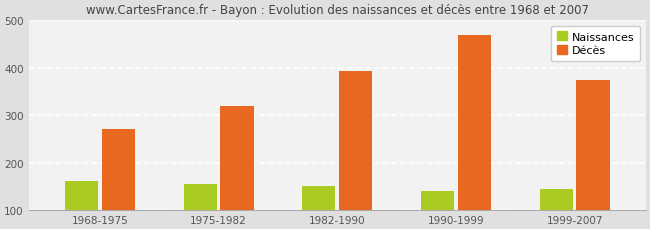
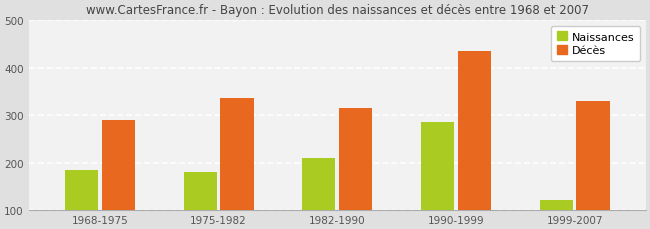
Naissances/1968-1975: 162 -> 185
Décès/1968-1975: 270 -> 290
Naissances/1975-1982: 155 -> 180
Décès/1975-1982: 320 -> 335
Naissances/1982-1990: 150 -> 210
Décès/1982-1990: 392 -> 315
Naissances/1990-1999: 141 -> 285
Décès/1990-1999: 468 -> 435
Naissances/1999-2007: 144 -> 120
Décès/1999-2007: 374 -> 330
